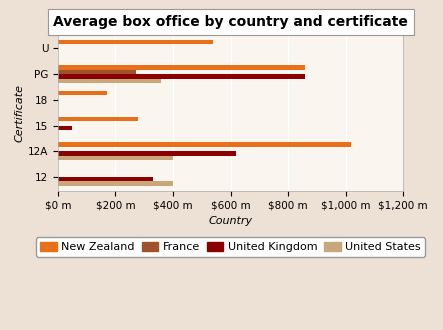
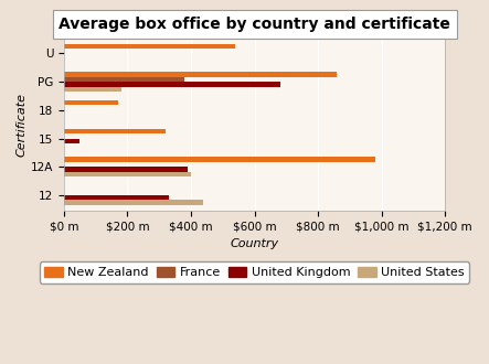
France/PG: $270 m -> $380 m
United Kingdom/PG: $860 m -> $680 m
United States/PG: $360 m -> $180 m
New Zealand/15: $280 m -> $320 m
New Zealand/12A: $1,020 m -> $980 m
United Kingdom/12A: $620 m -> $390 m
United States/12: $400 m -> $440 m
